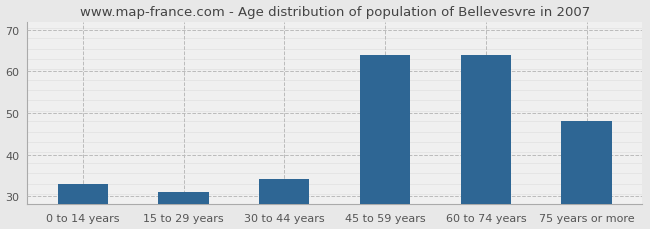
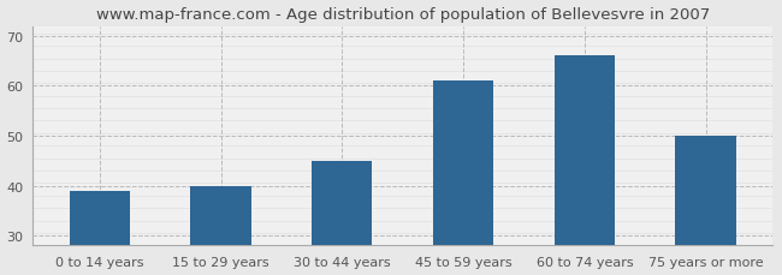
0 to 14 years: 33 -> 39
15 to 29 years: 31 -> 40
30 to 44 years: 34 -> 45
45 to 59 years: 64 -> 61
60 to 74 years: 64 -> 66
75 years or more: 48 -> 50
